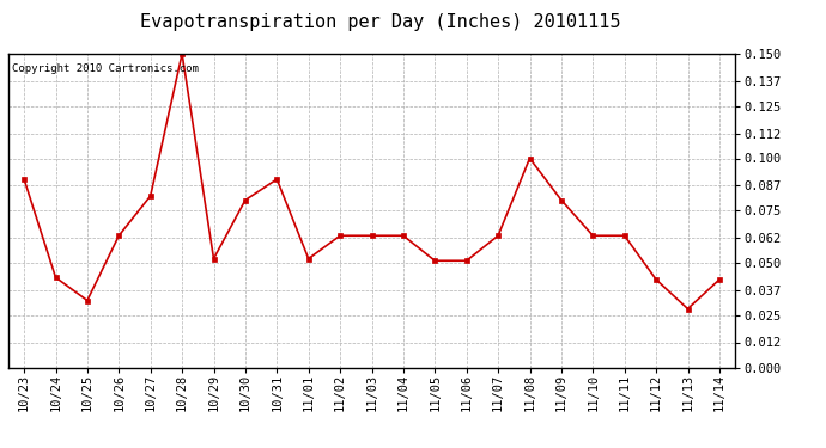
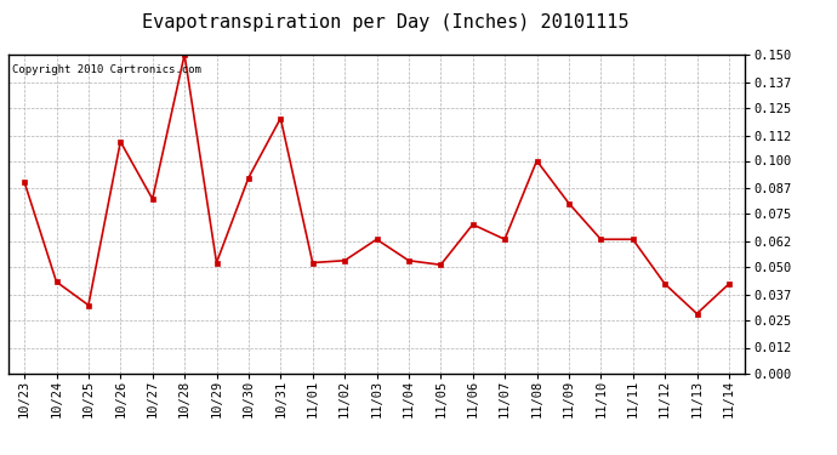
10/26: 0.063 -> 0.109
10/30: 0.080 -> 0.092
10/31: 0.090 -> 0.120
11/02: 0.063 -> 0.053
11/04: 0.063 -> 0.053
11/06: 0.051 -> 0.070
